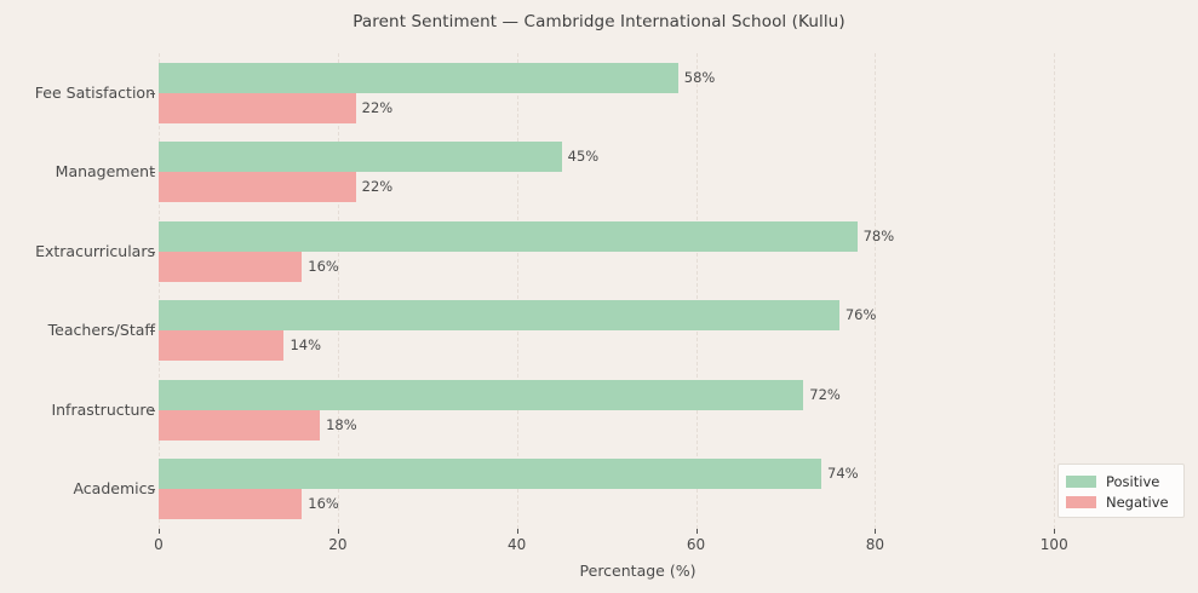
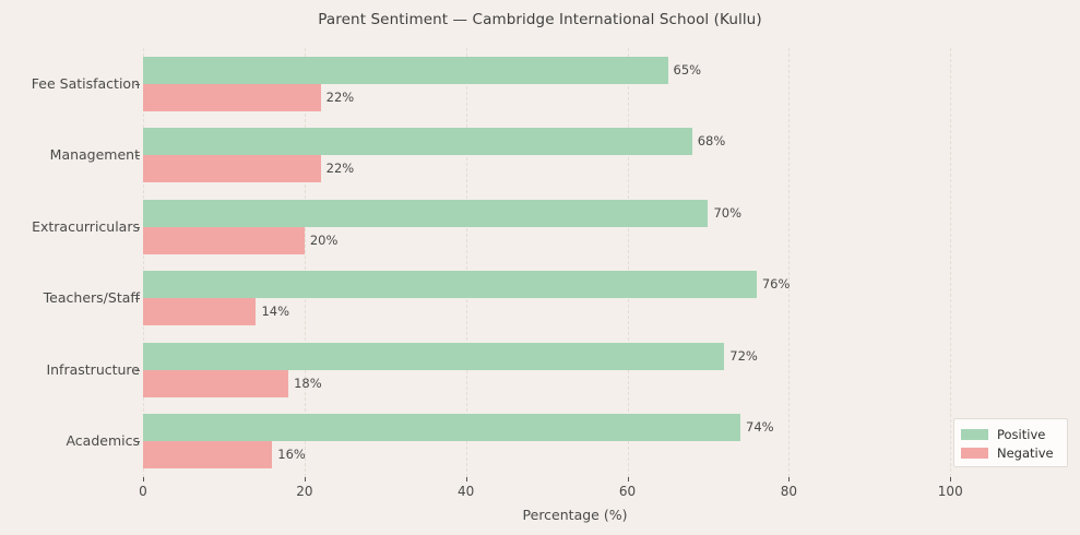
Positive/Fee Satisfaction: 58% -> 65%
Positive/Management: 45% -> 68%
Positive/Extracurriculars: 78% -> 70%
Negative/Extracurriculars: 16% -> 20%
